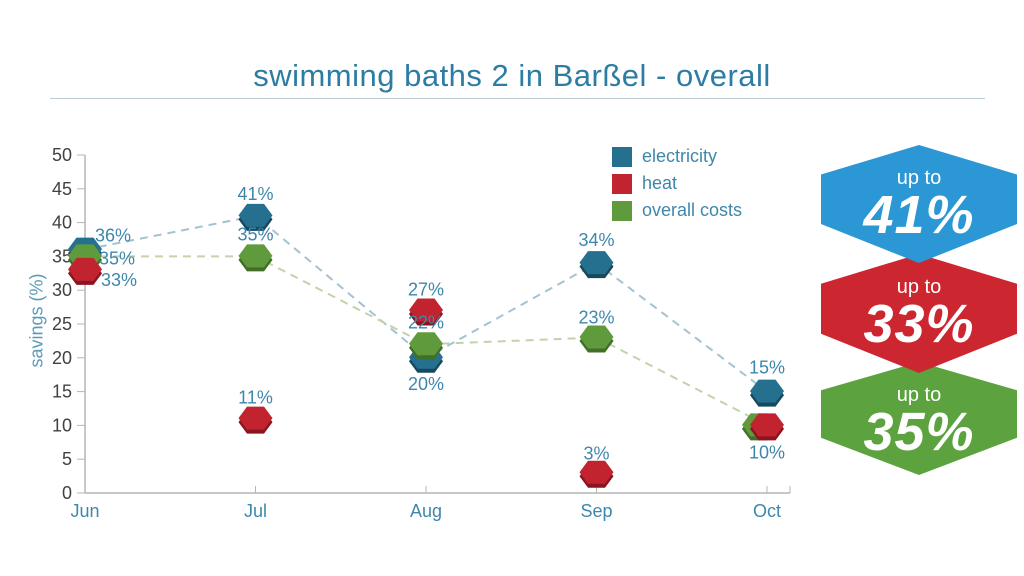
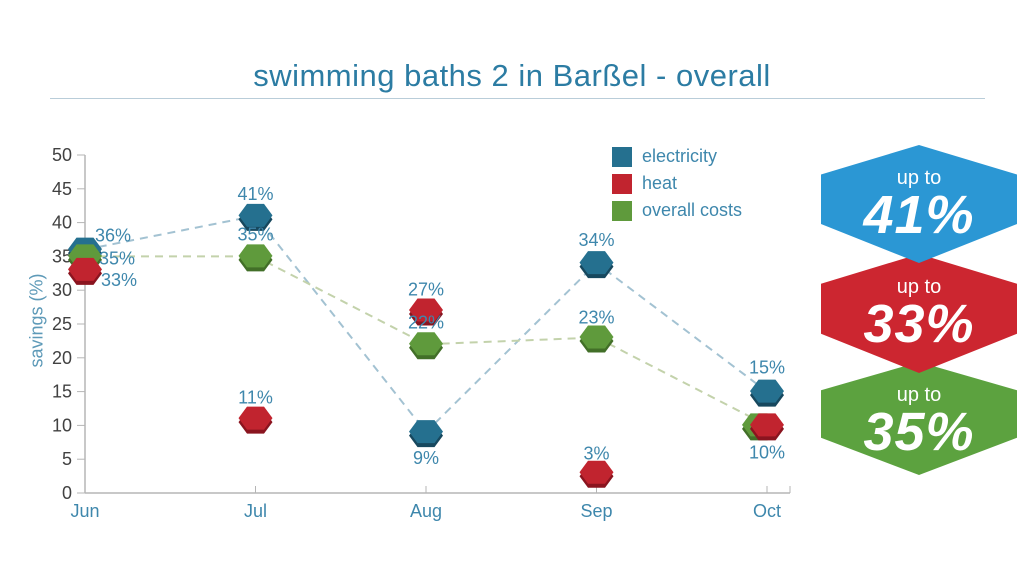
electricity/Aug: 20% -> 9%
